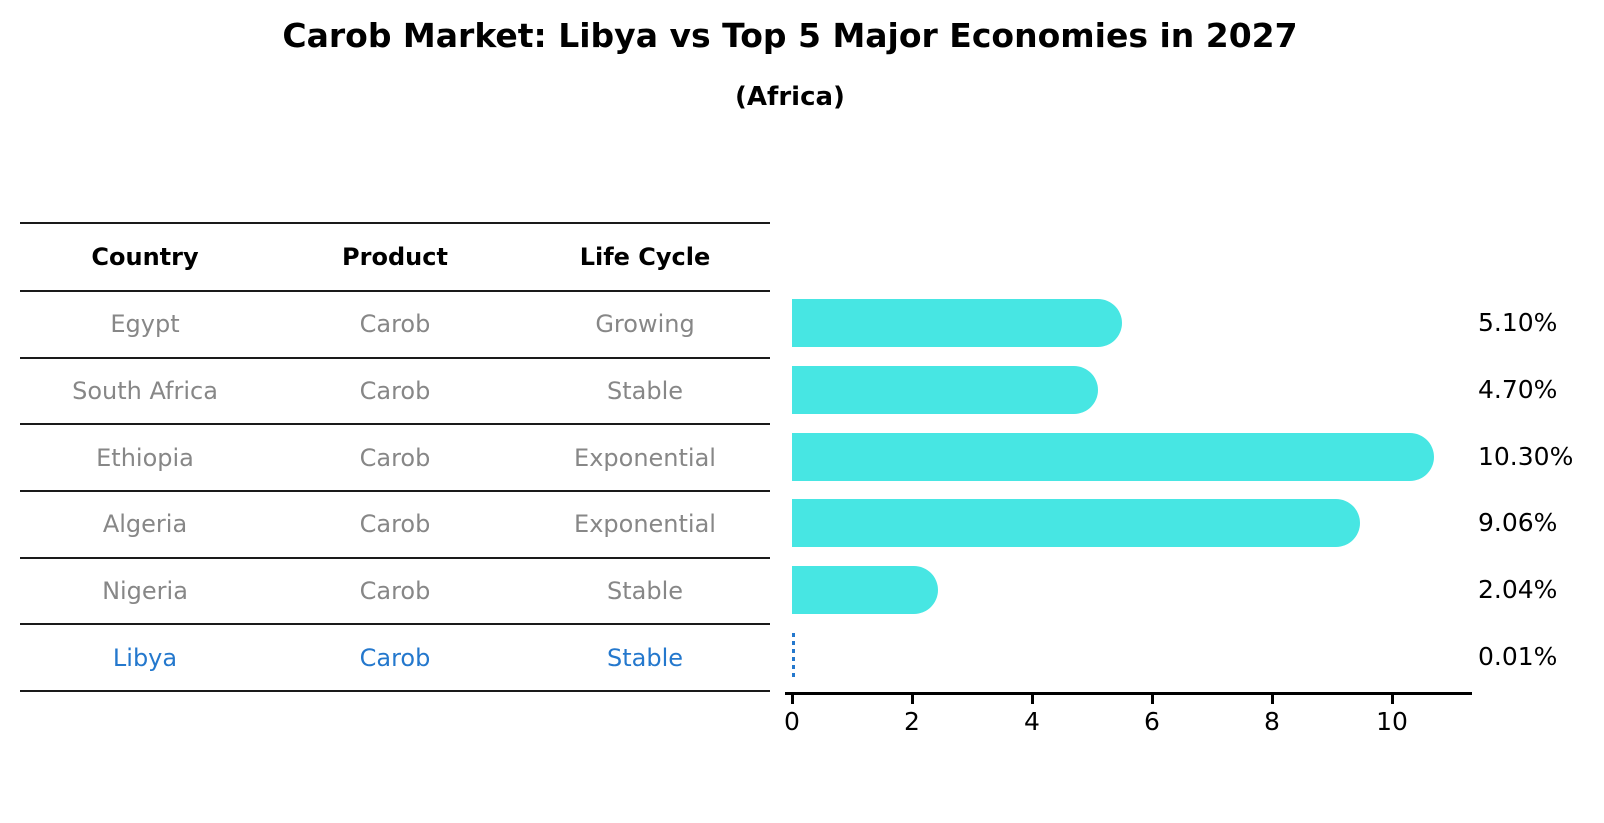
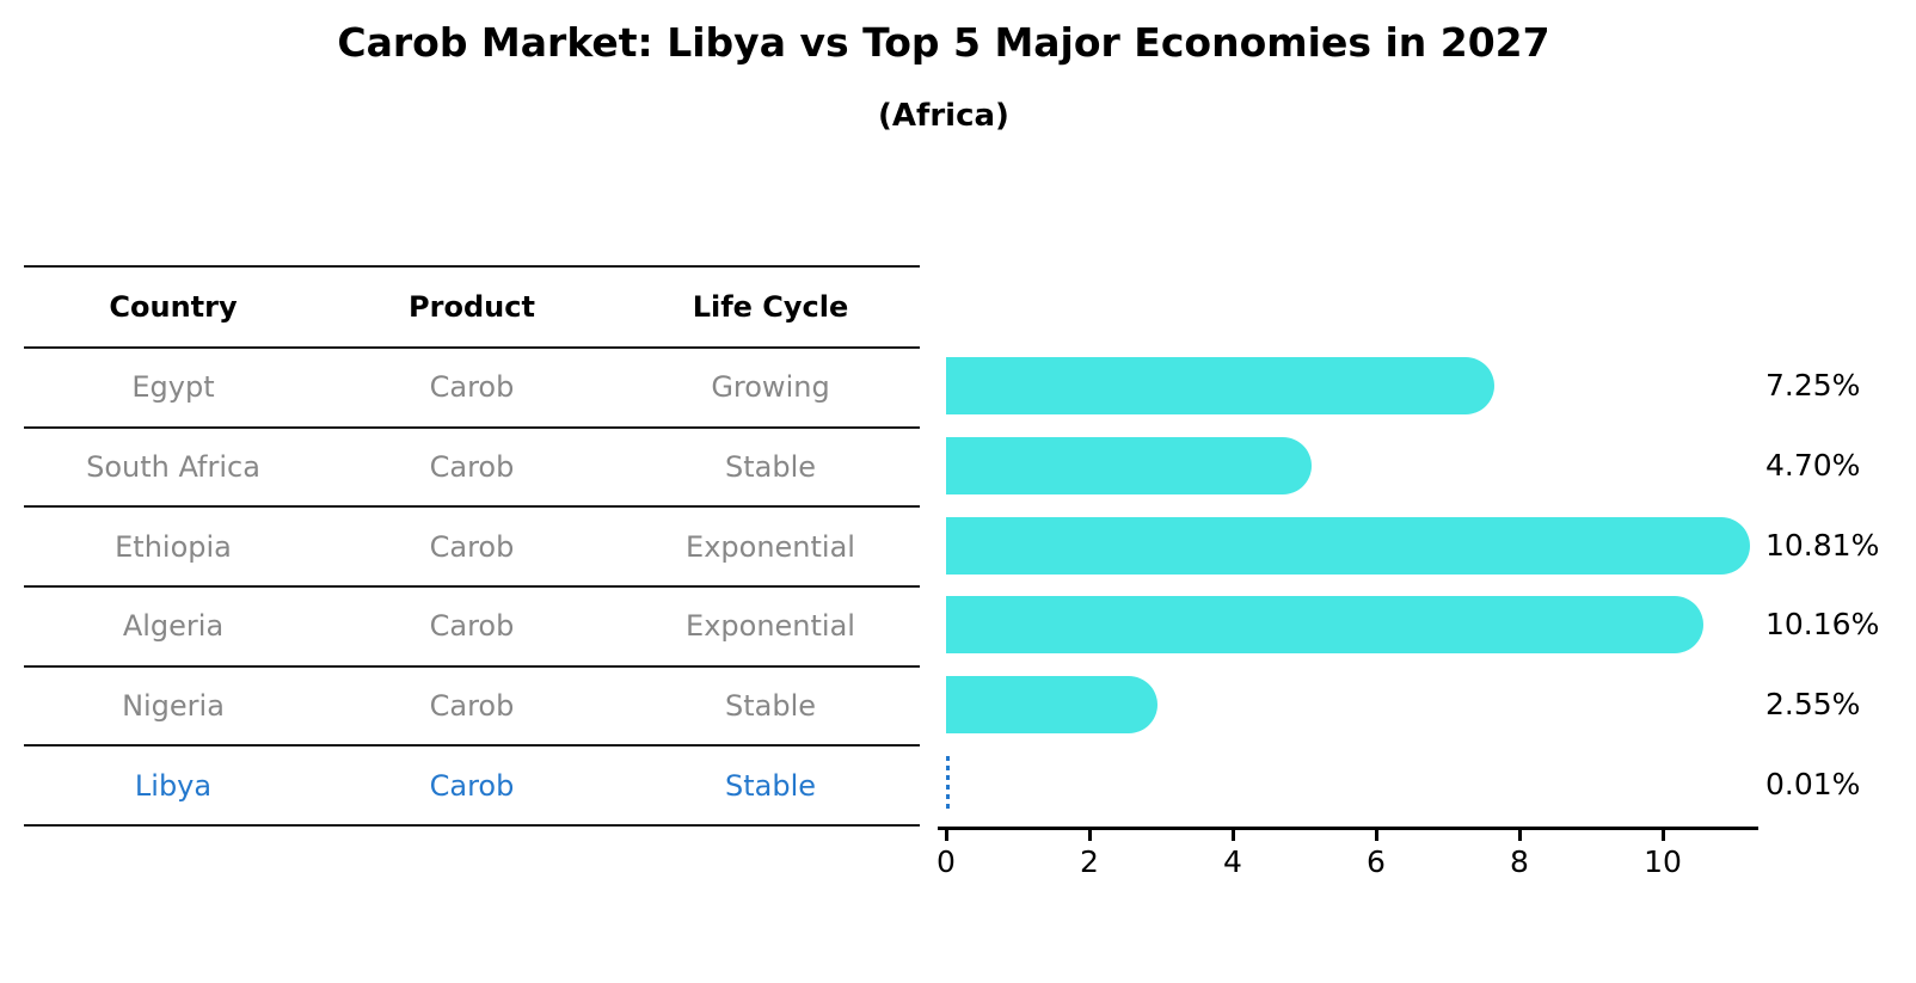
Egypt: 5.10% -> 7.25%
Ethiopia: 10.30% -> 10.81%
Algeria: 9.06% -> 10.16%
Nigeria: 2.04% -> 2.55%
